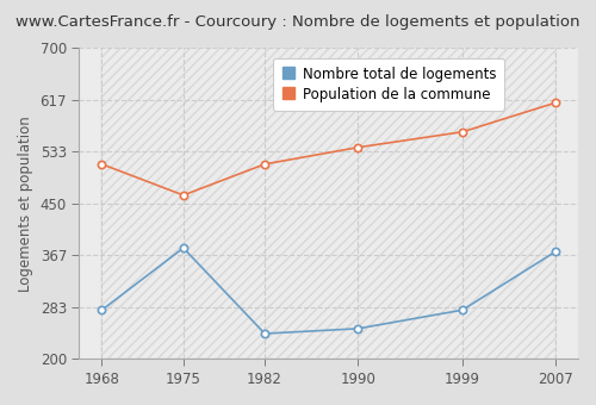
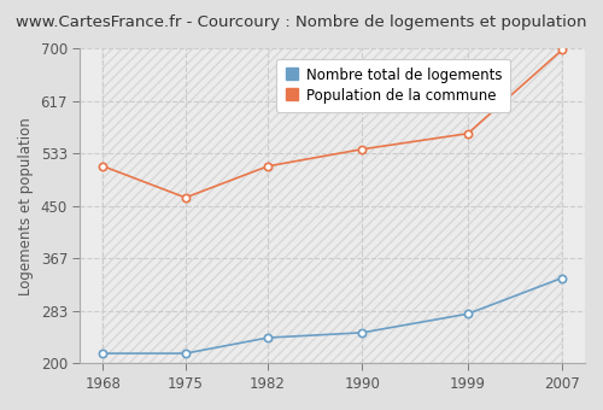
Nombre total de logements/1968: 278 -> 215
Nombre total de logements/1975: 378 -> 215
Nombre total de logements/2007: 372 -> 335
Population de la commune/2007: 612 -> 698
